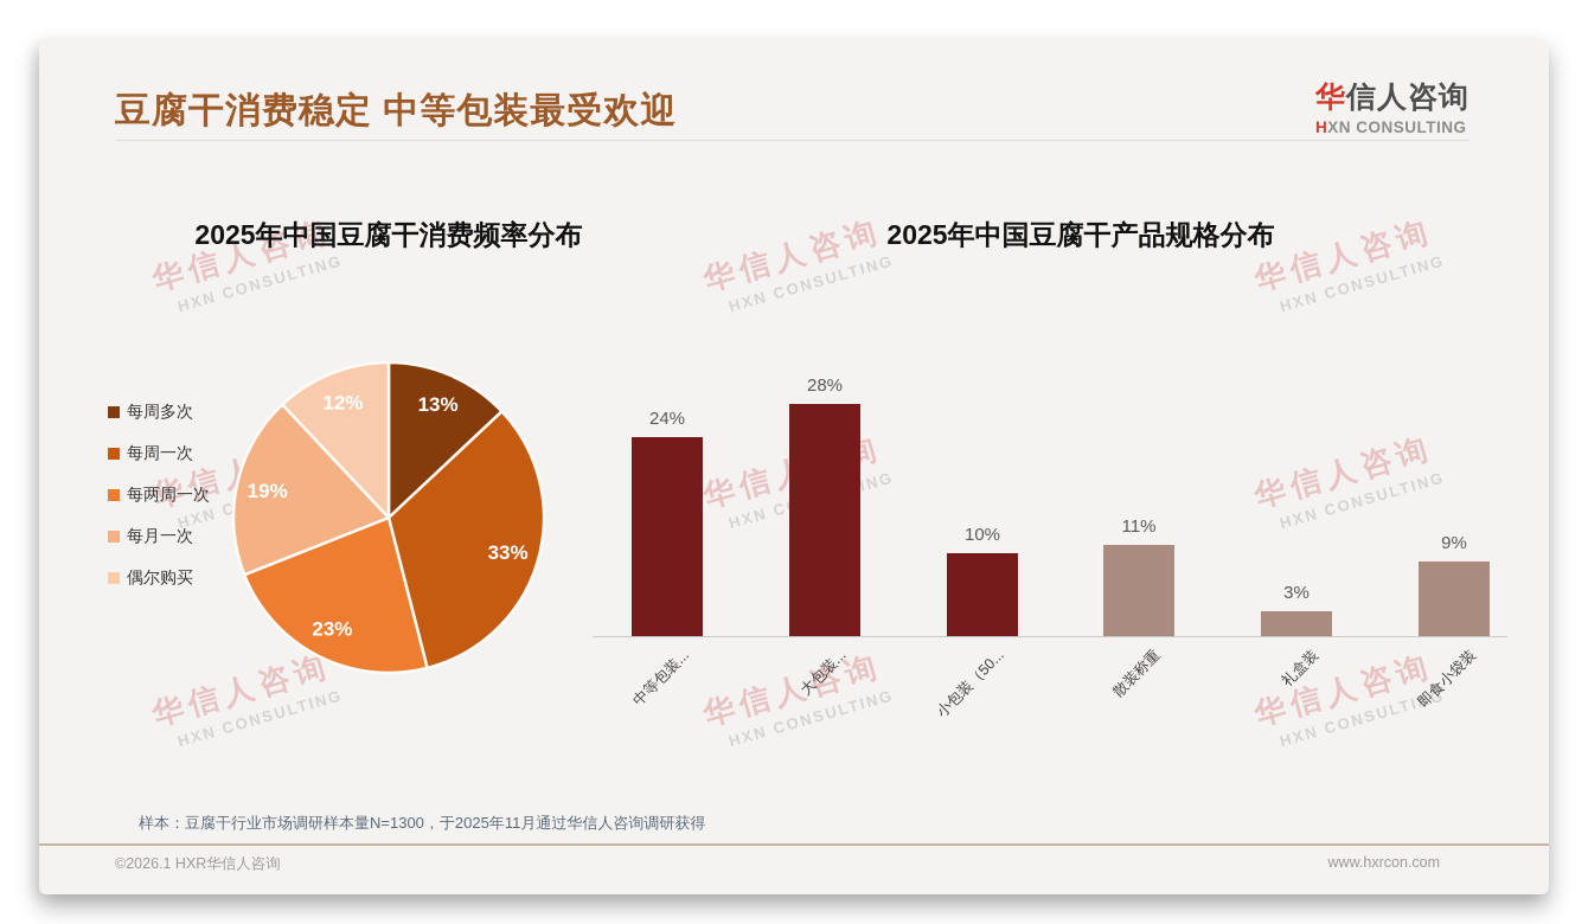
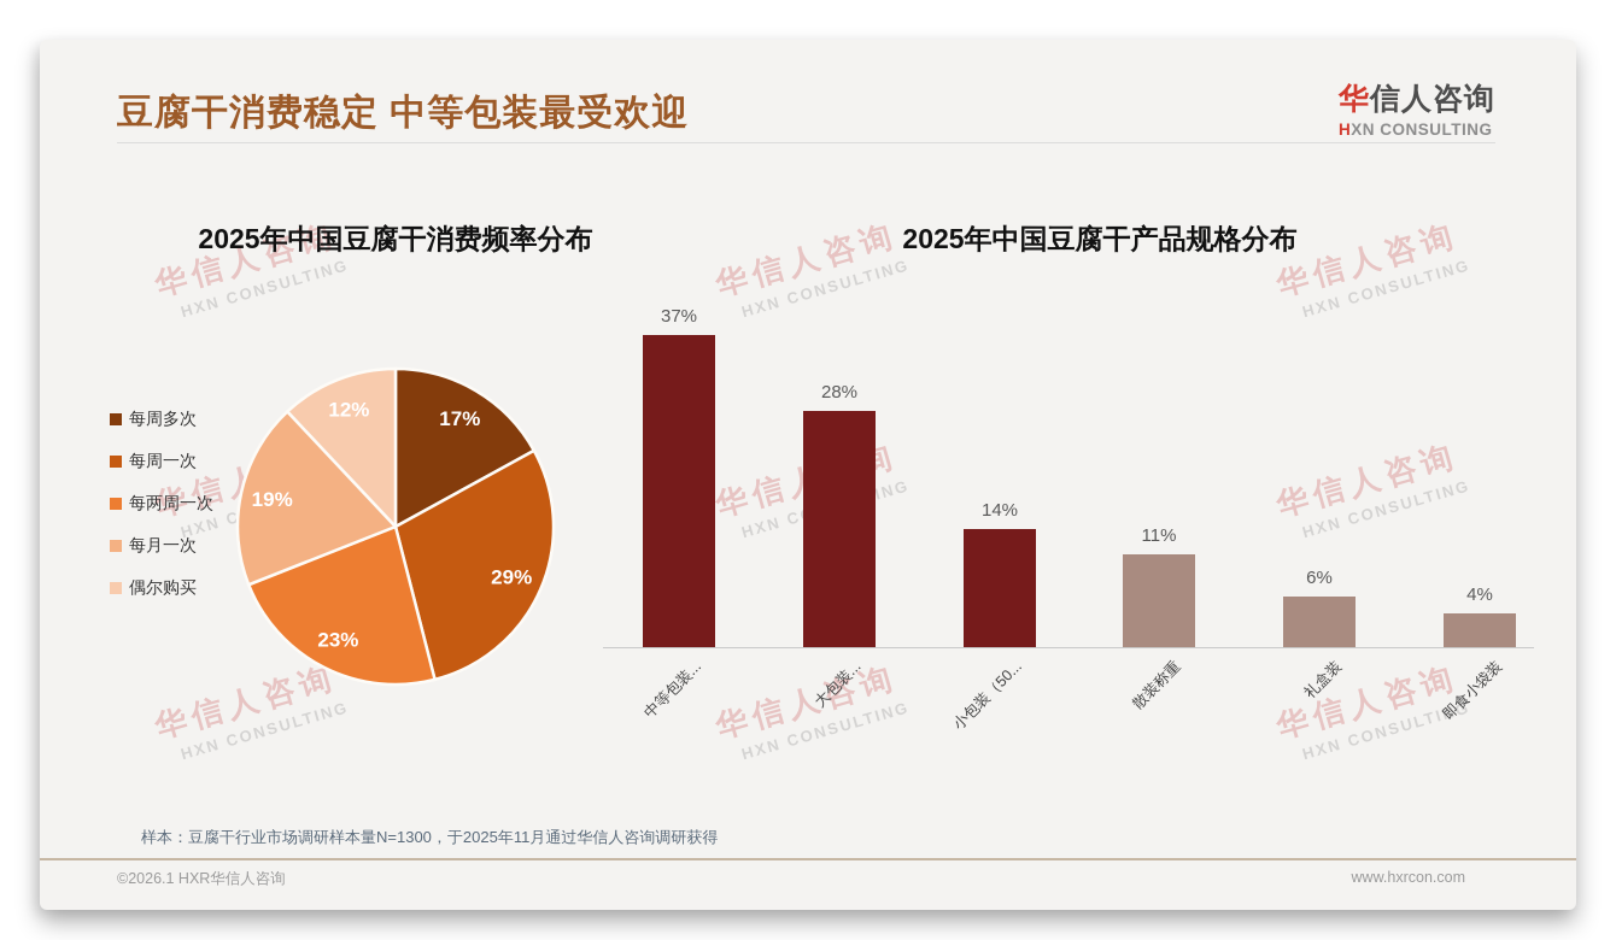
2025年中国豆腐干消费频率分布/每周多次: 13% -> 17%
2025年中国豆腐干消费频率分布/每周一次: 33% -> 29%
2025年中国豆腐干产品规格分布/中等包装...: 24% -> 37%
2025年中国豆腐干产品规格分布/小包装（50...: 10% -> 14%
2025年中国豆腐干产品规格分布/礼盒装: 3% -> 6%
2025年中国豆腐干产品规格分布/即食小袋装: 9% -> 4%
